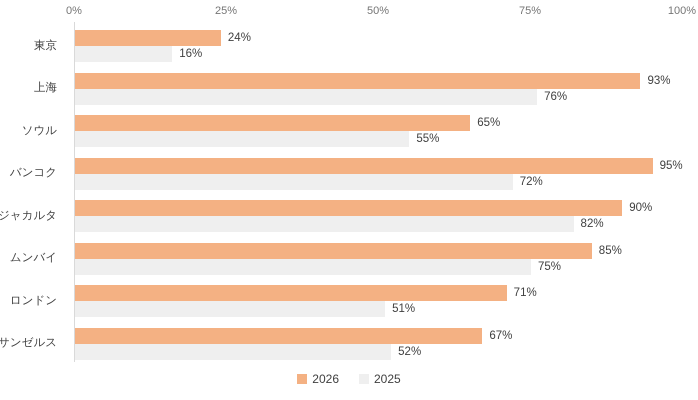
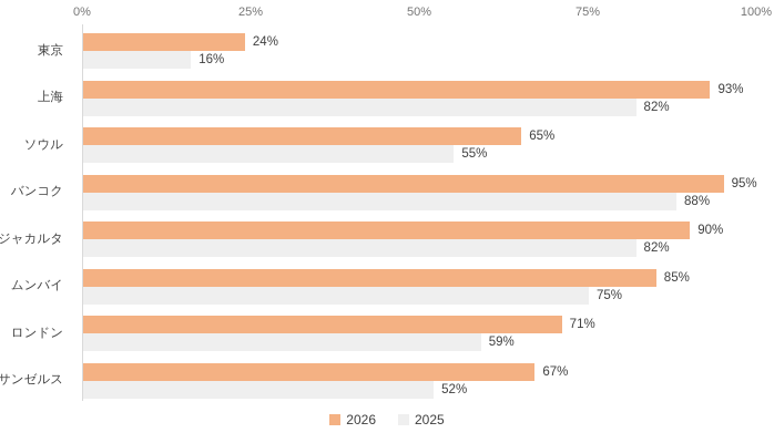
2025/上海: 76% -> 82%
2025/バンコク: 72% -> 88%
2025/ロンドン: 51% -> 59%
